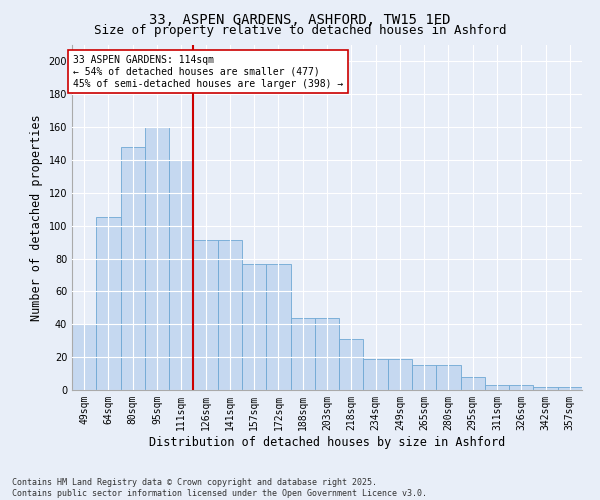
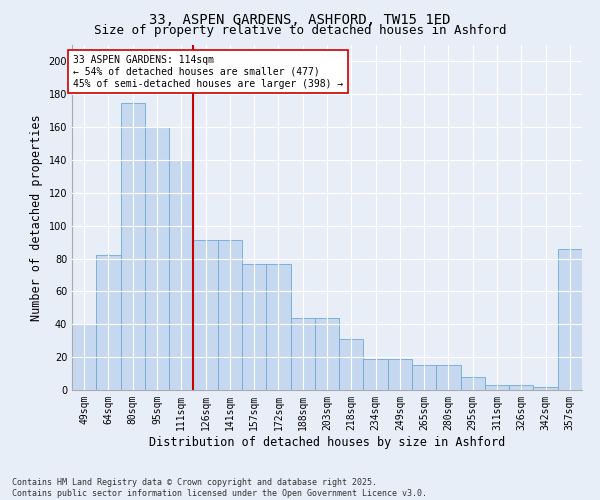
64sqm: 105 -> 82
80sqm: 148 -> 175
357sqm: 2 -> 86
